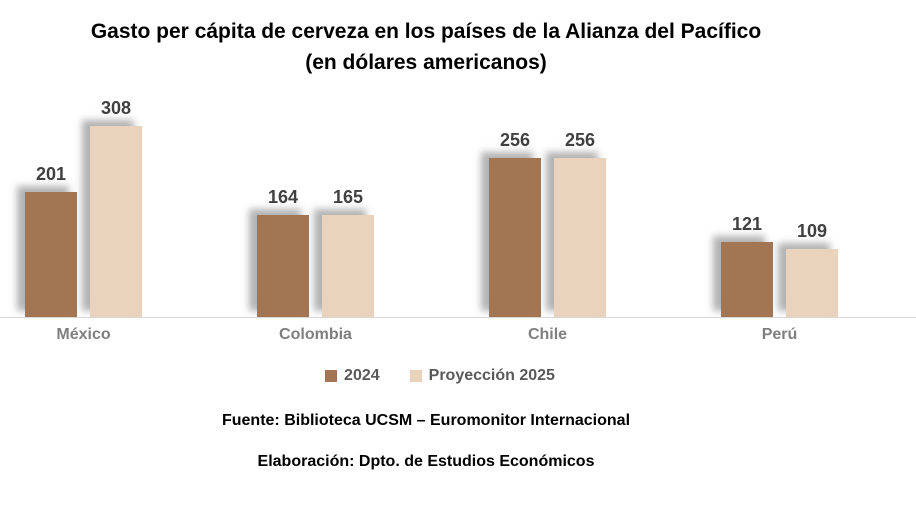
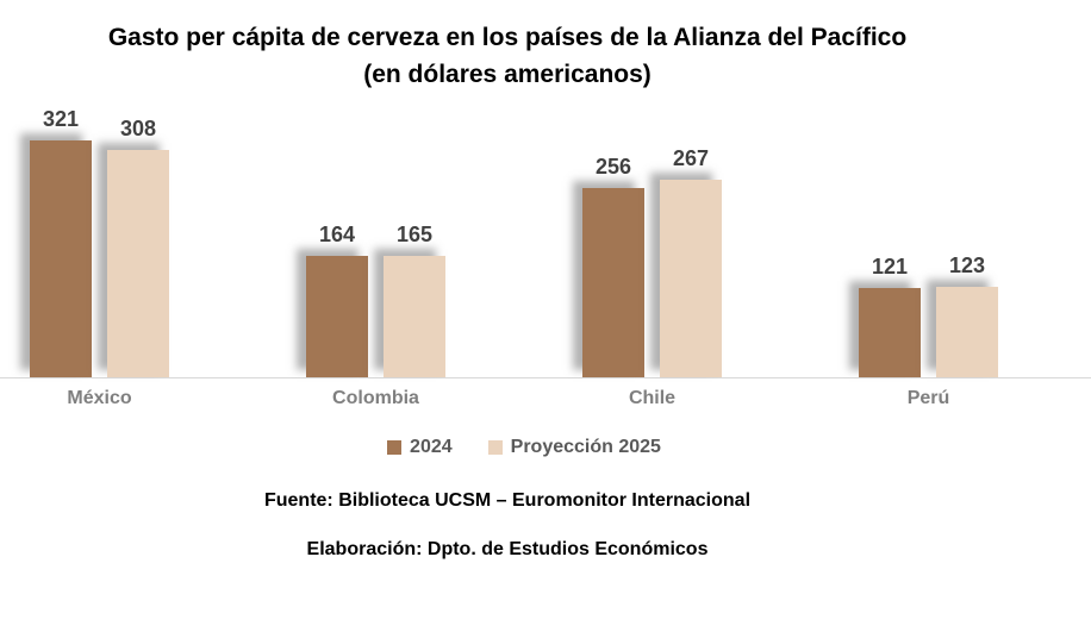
2024/México: 201 -> 321
Proyección 2025/Chile: 256 -> 267
Proyección 2025/Perú: 109 -> 123
